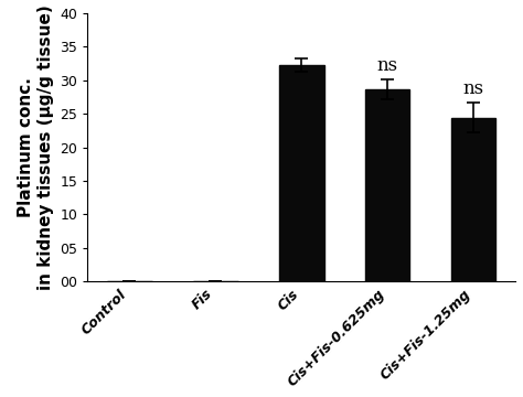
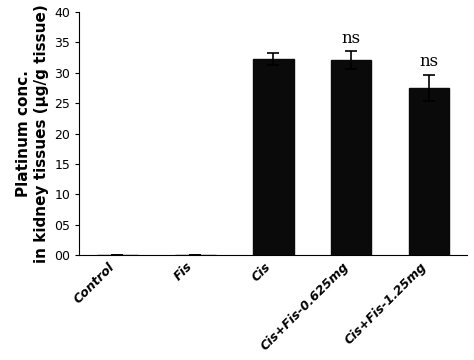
Cis+Fis-0.625mg: 28.6 -> 32.1
Cis+Fis-1.25mg: 24.4 -> 27.5
